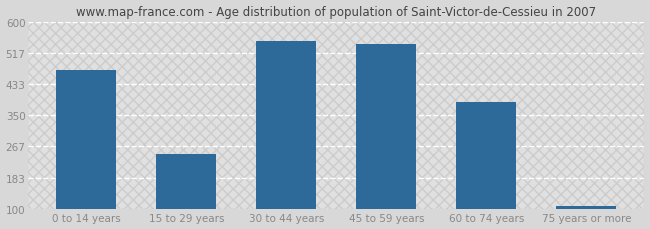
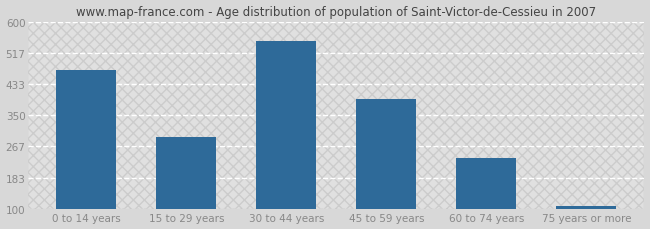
15 to 29 years: 245 -> 290
45 to 59 years: 540 -> 392
60 to 74 years: 385 -> 236
